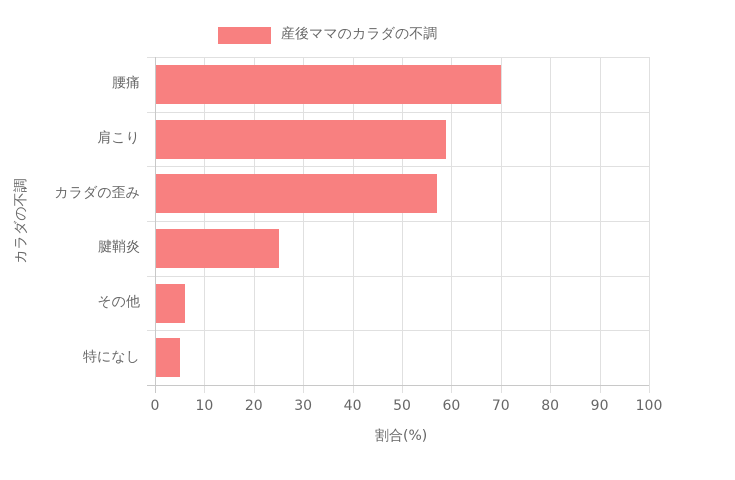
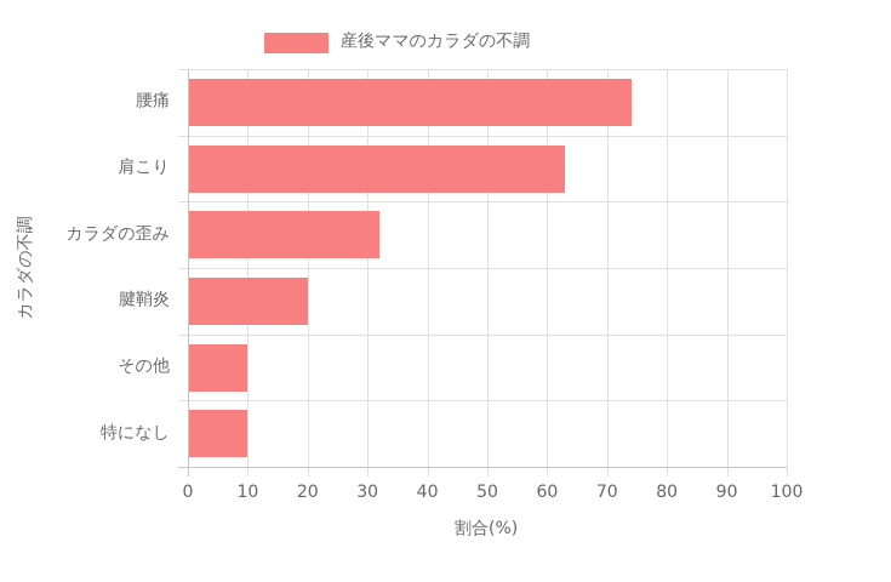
腰痛: 70 -> 74
肩こり: 59 -> 63
カラダの歪み: 57 -> 32
腱鞘炎: 25 -> 20
その他: 6 -> 10
特になし: 5 -> 10
